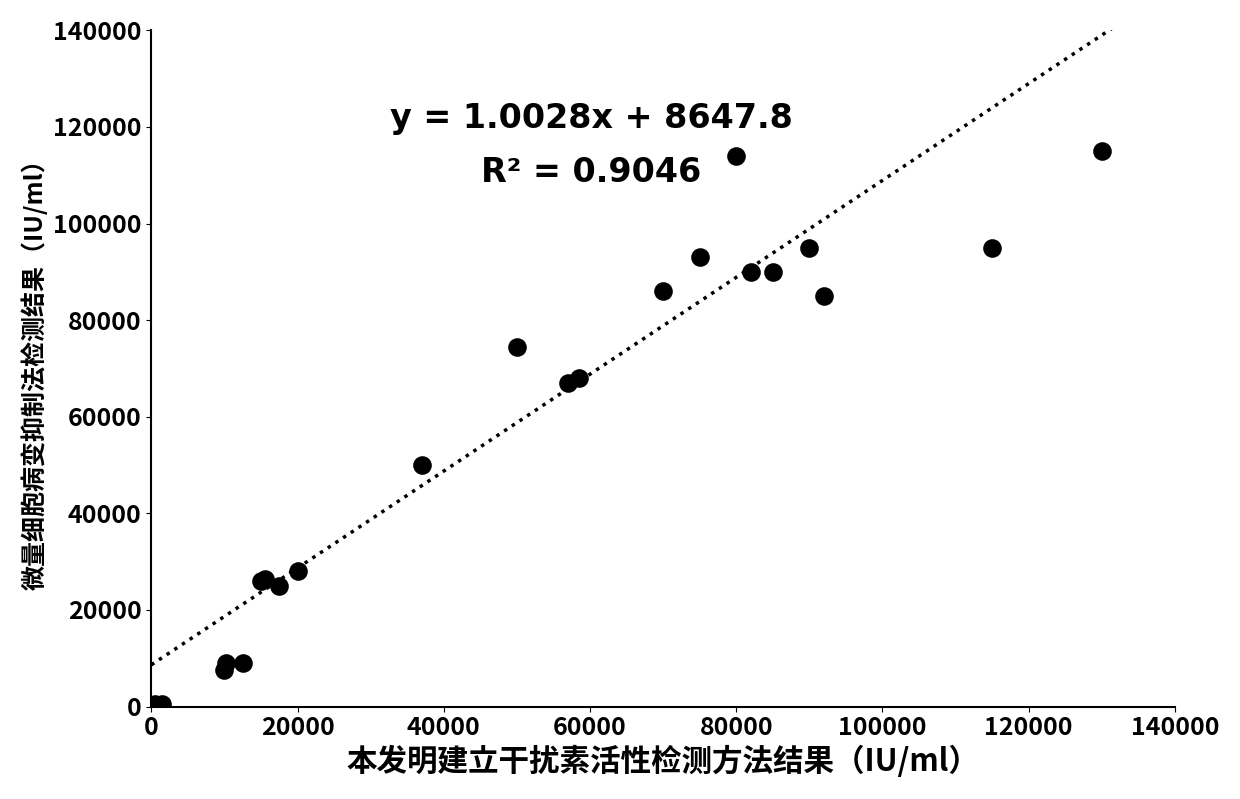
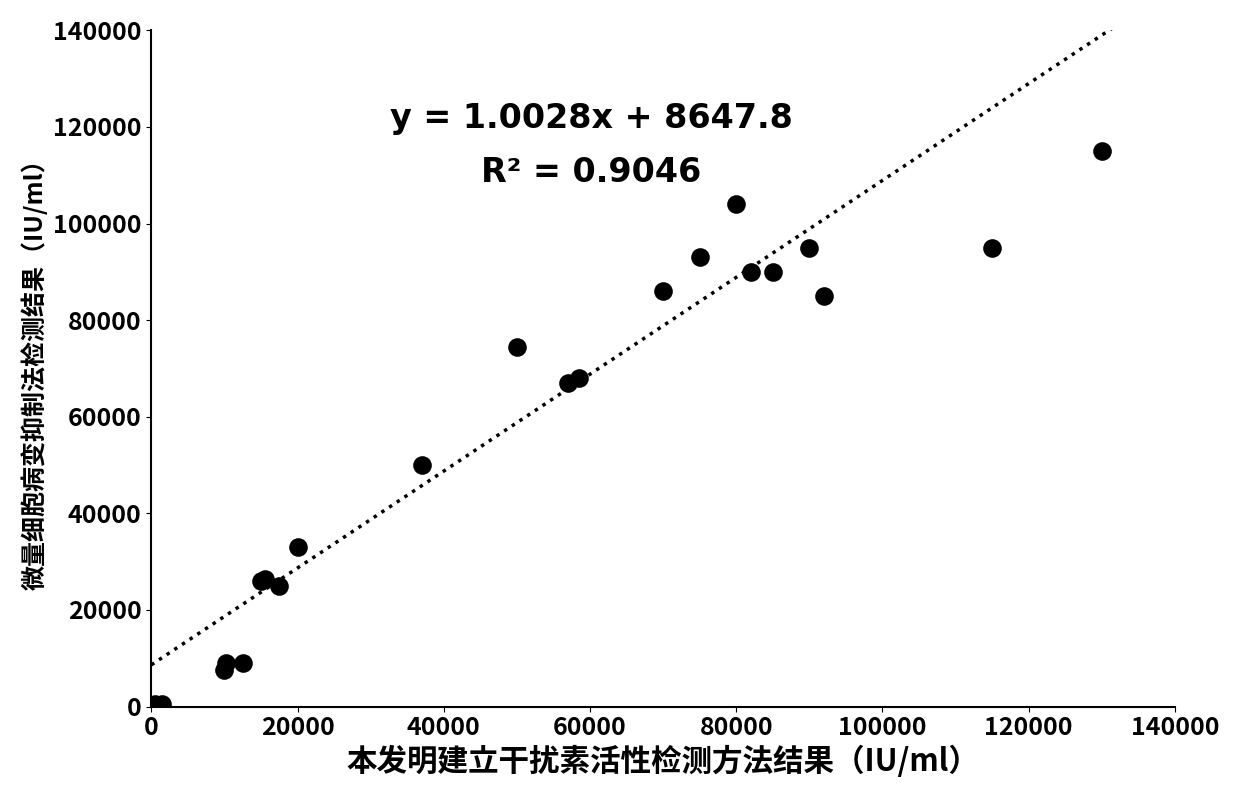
20000: 28000 -> 33000
80000: 114000 -> 104000
